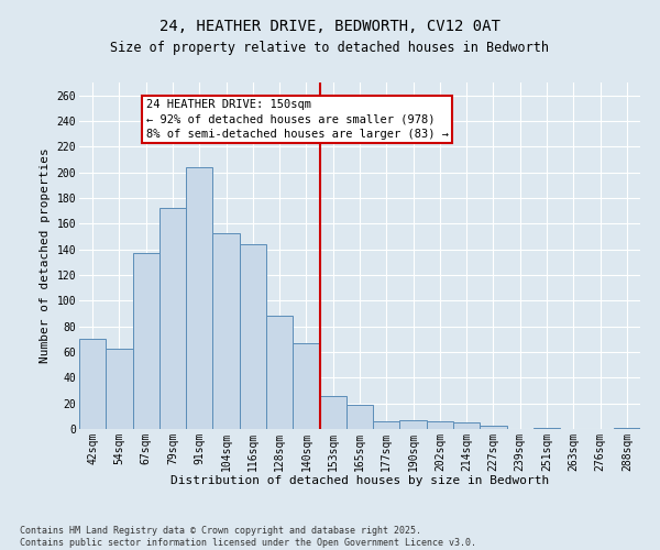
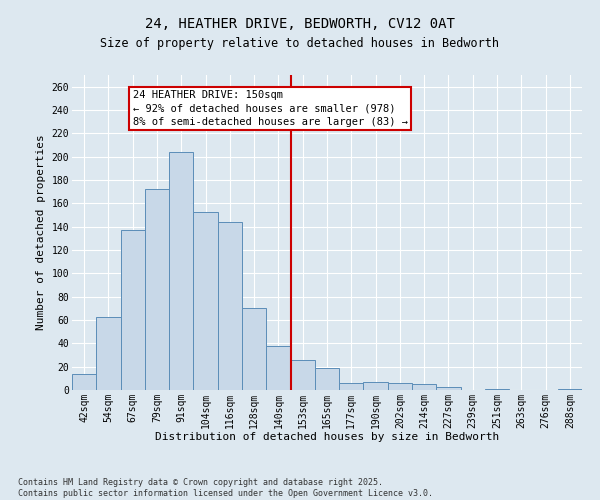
42sqm: 70 -> 14
128sqm: 88 -> 70
140sqm: 67 -> 38
